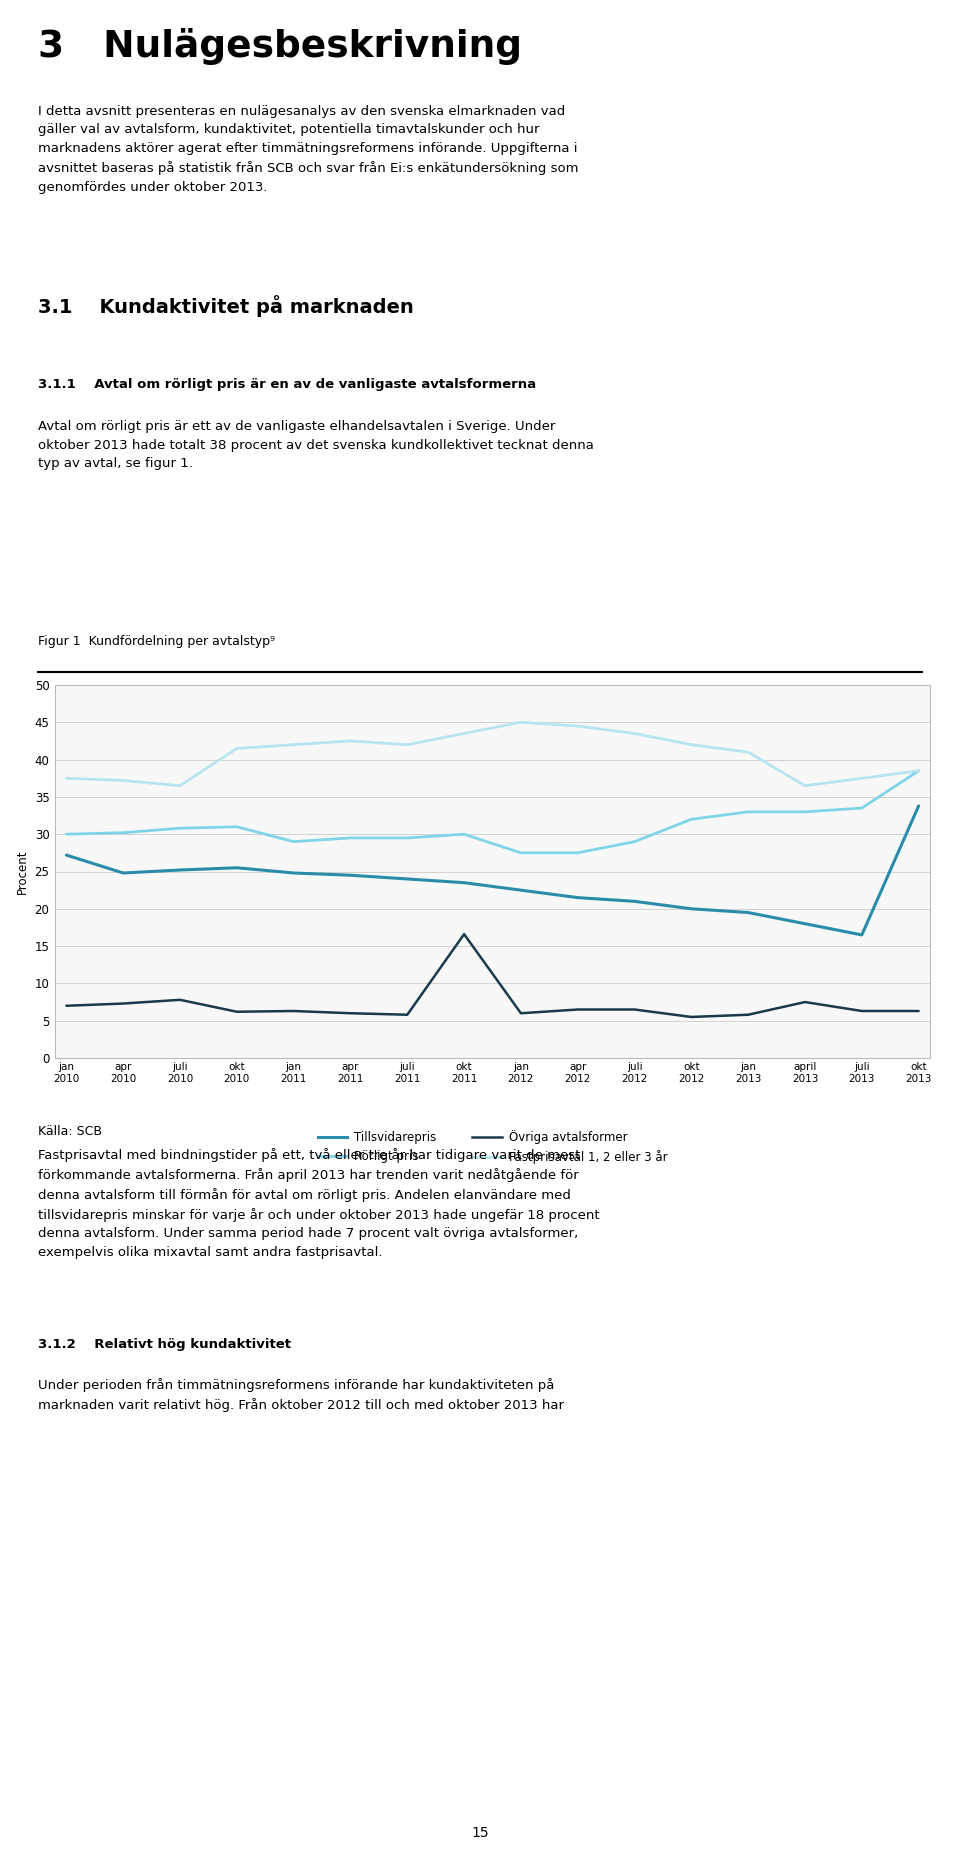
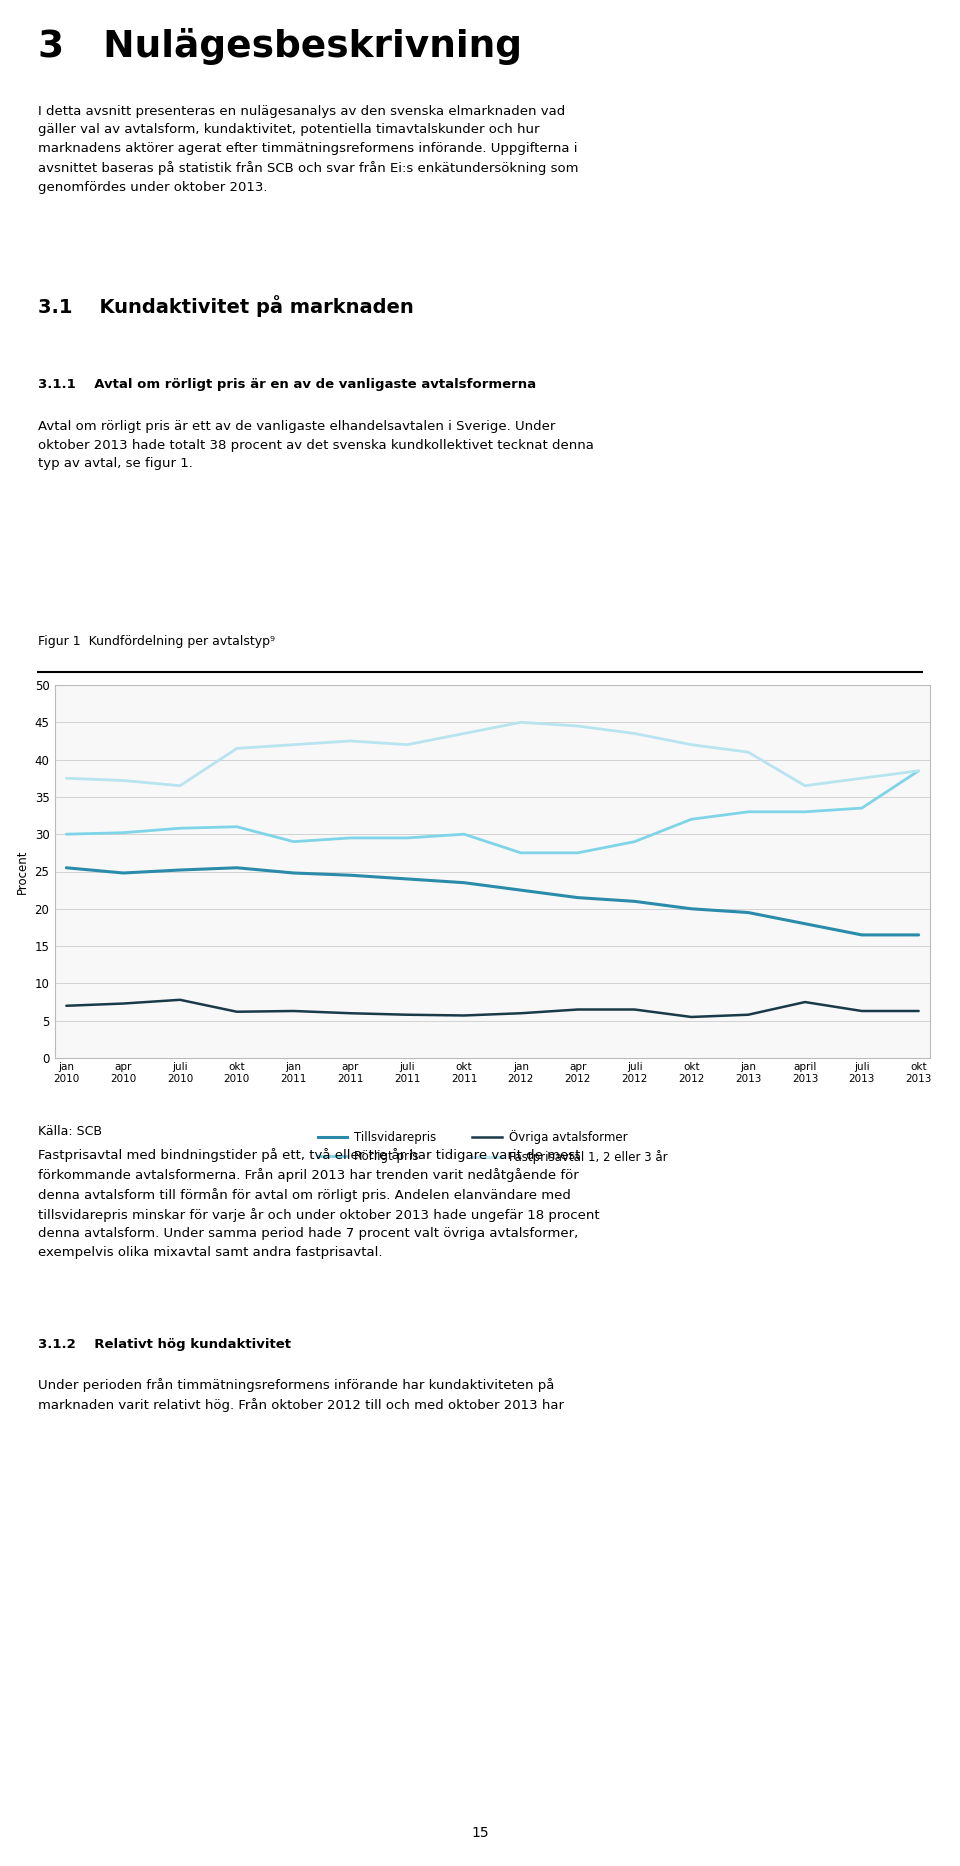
Tillsvidarepris/jan 2010: 27.2 -> 25.5
Övriga avtalsformer/okt 2011: 16.6 -> 5.7
Tillsvidarepris/okt 2013: 33.8 -> 16.5
